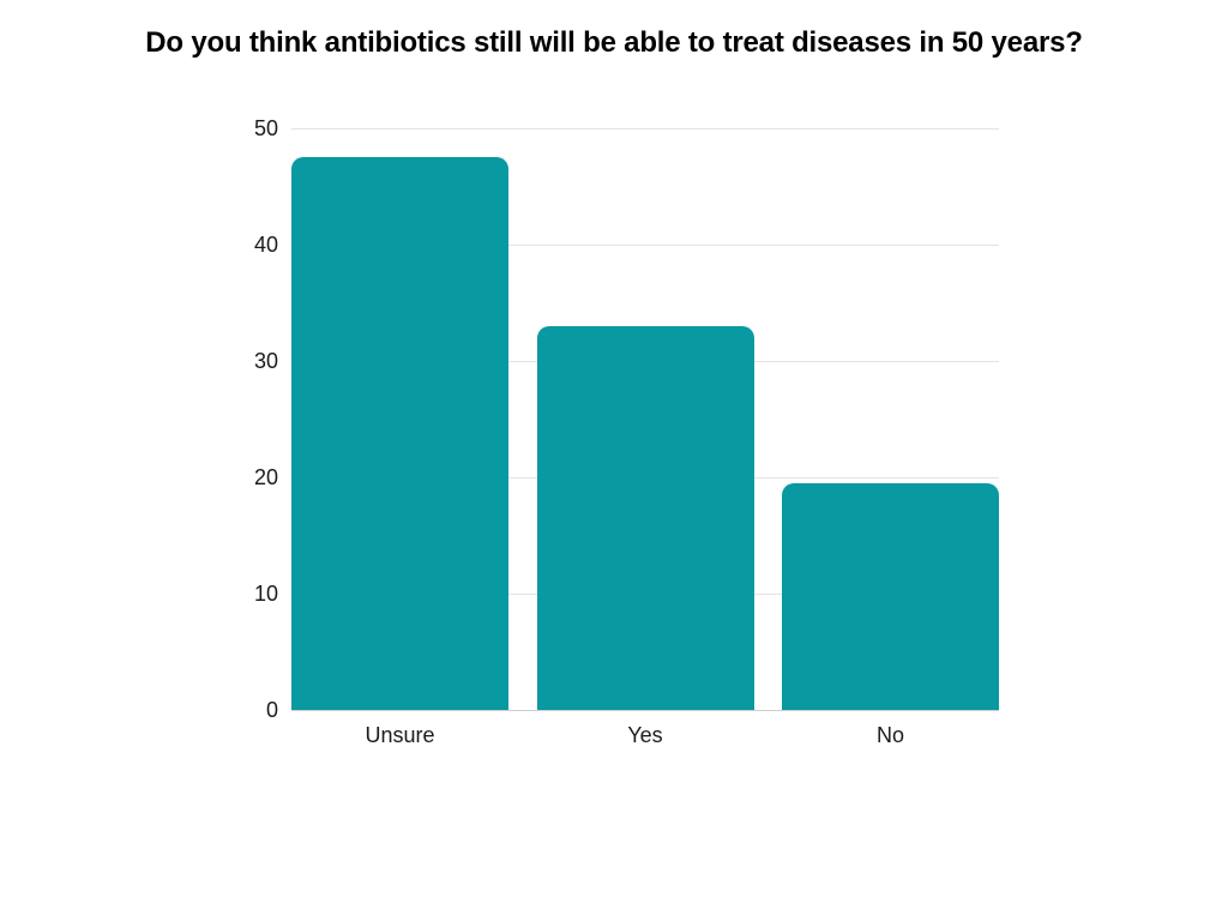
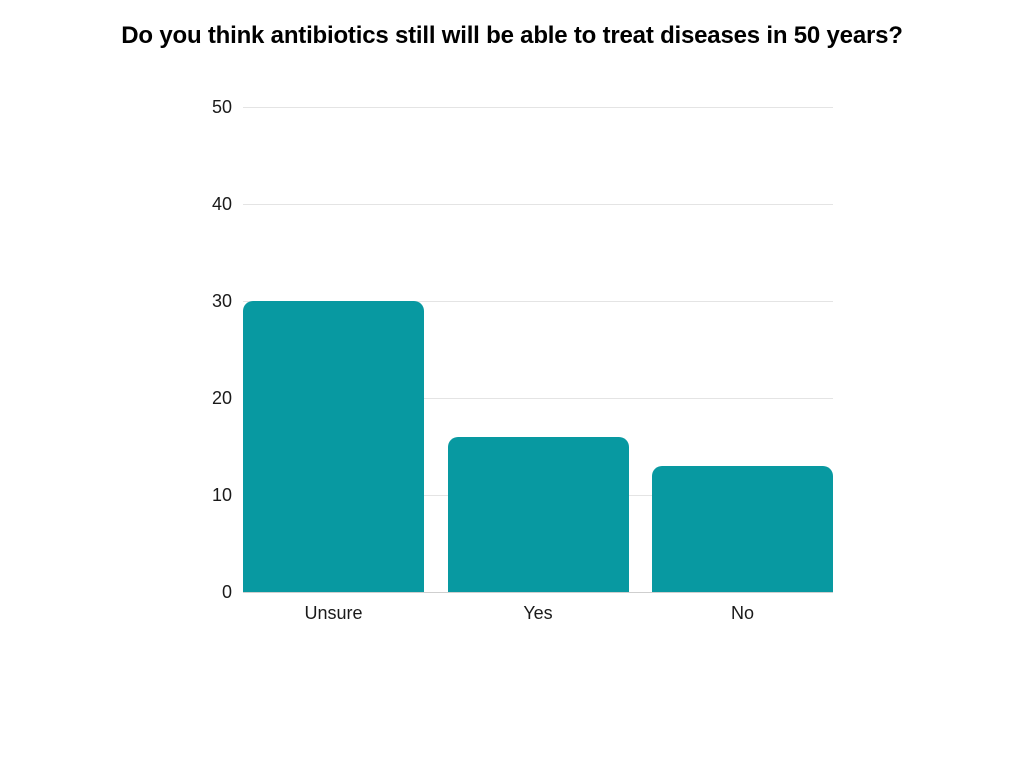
Unsure: 48 -> 30
Yes: 33 -> 16
No: 20 -> 13
